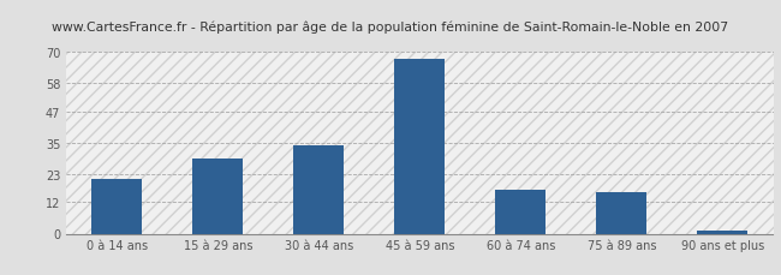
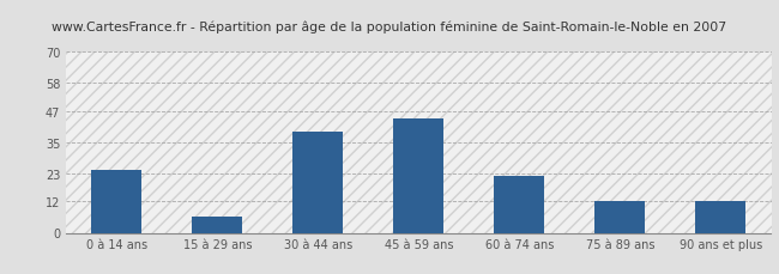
0 à 14 ans: 21 -> 24
15 à 29 ans: 29 -> 6
30 à 44 ans: 34 -> 39
45 à 59 ans: 67 -> 44
60 à 74 ans: 17 -> 22
75 à 89 ans: 16 -> 12
90 ans et plus: 1 -> 12
